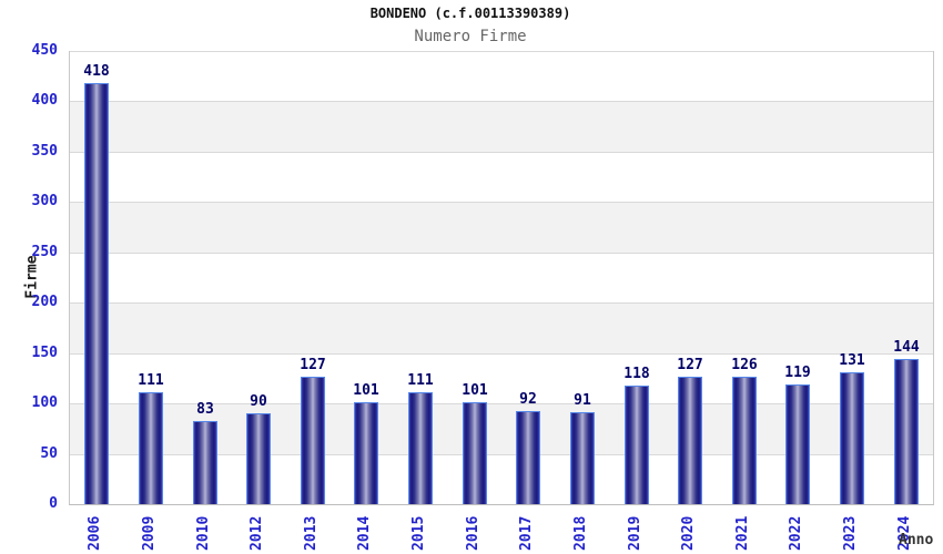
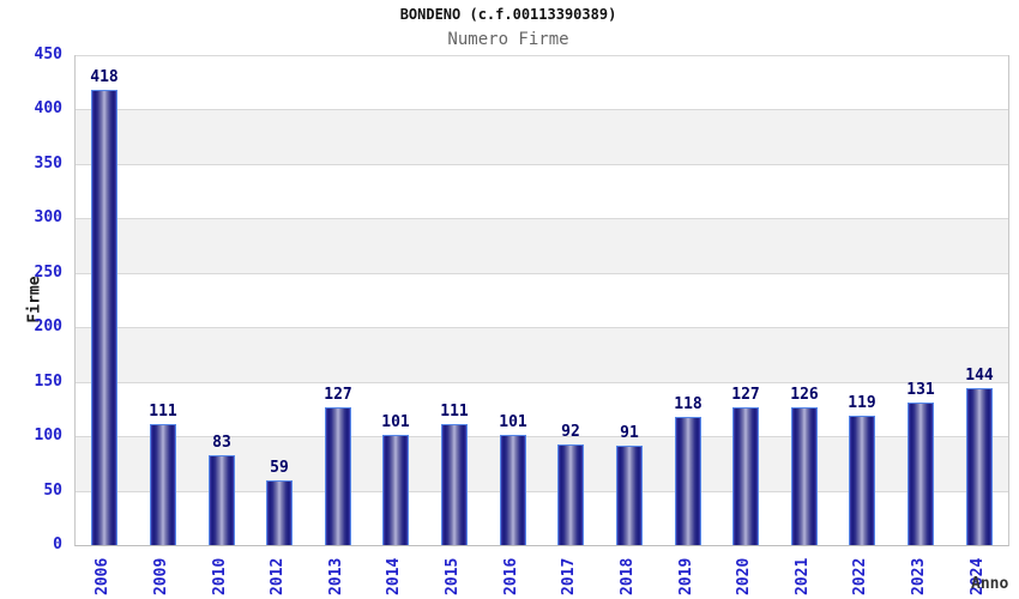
2012: 90 -> 59
